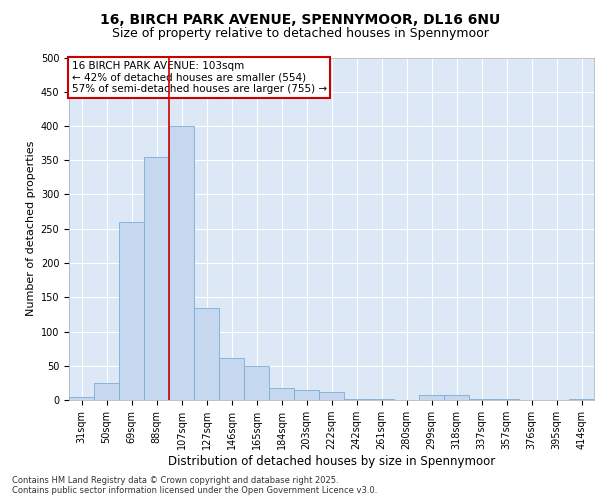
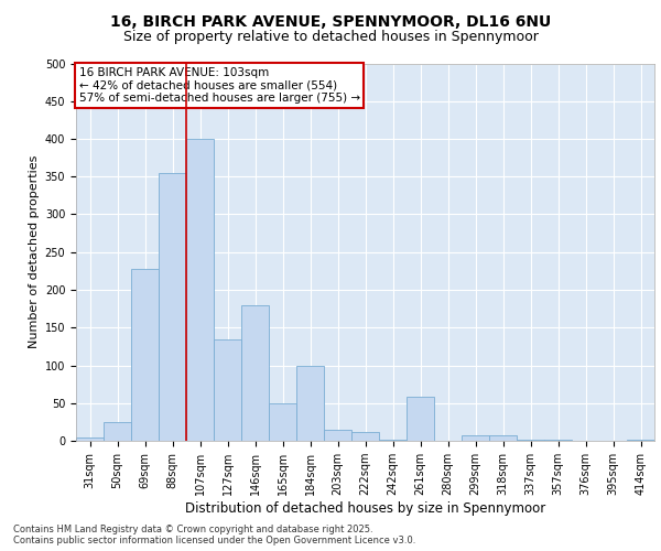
69sqm: 260 -> 228
146sqm: 62 -> 180
184sqm: 18 -> 100
261sqm: 2 -> 58
